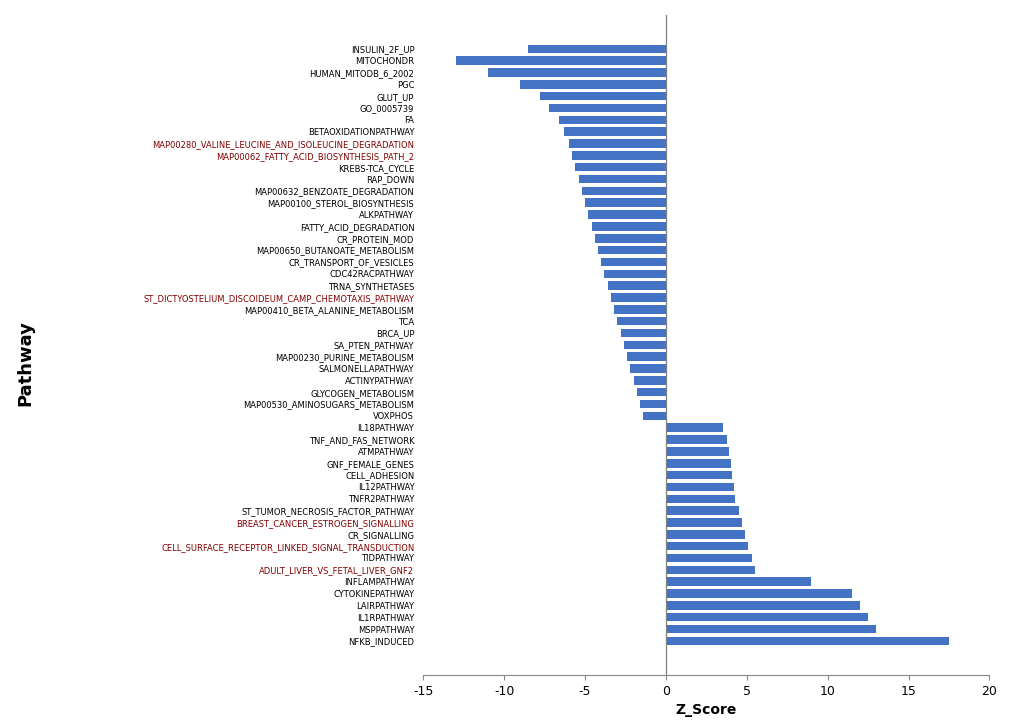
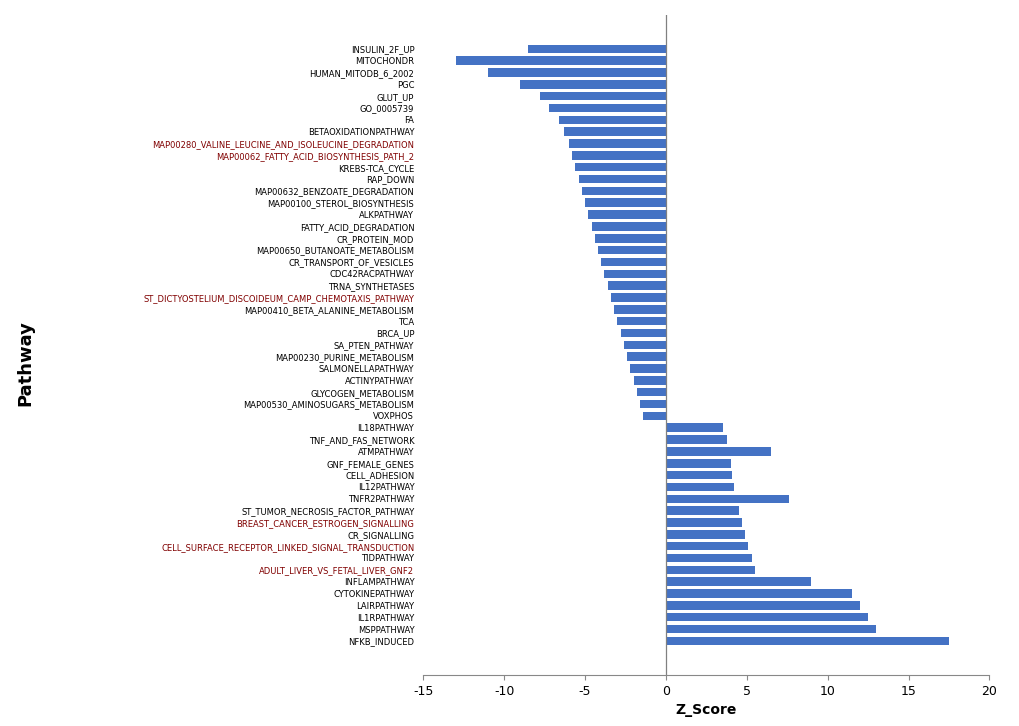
ATMPATHWAY: 3.9 -> 6.5
TNFR2PATHWAY: 4.3 -> 7.6
